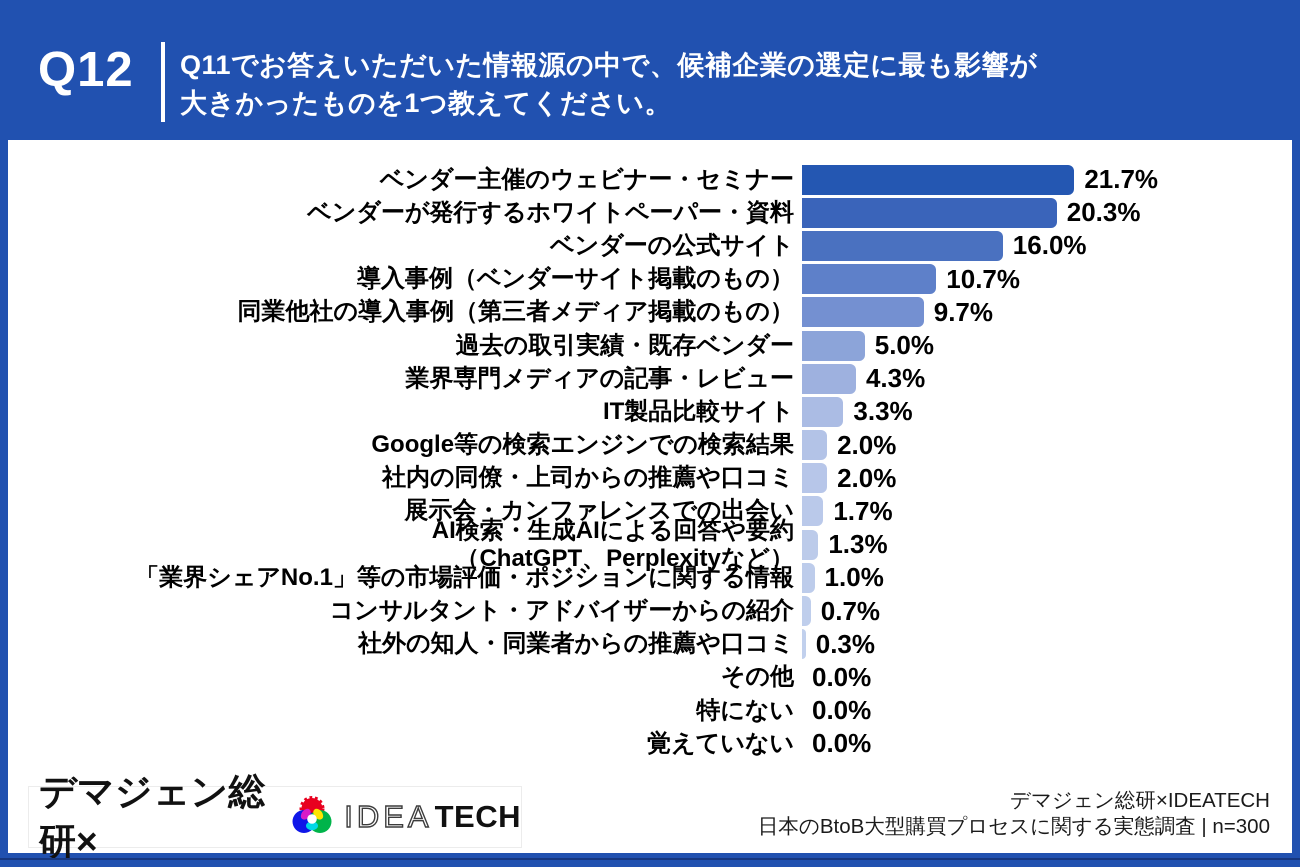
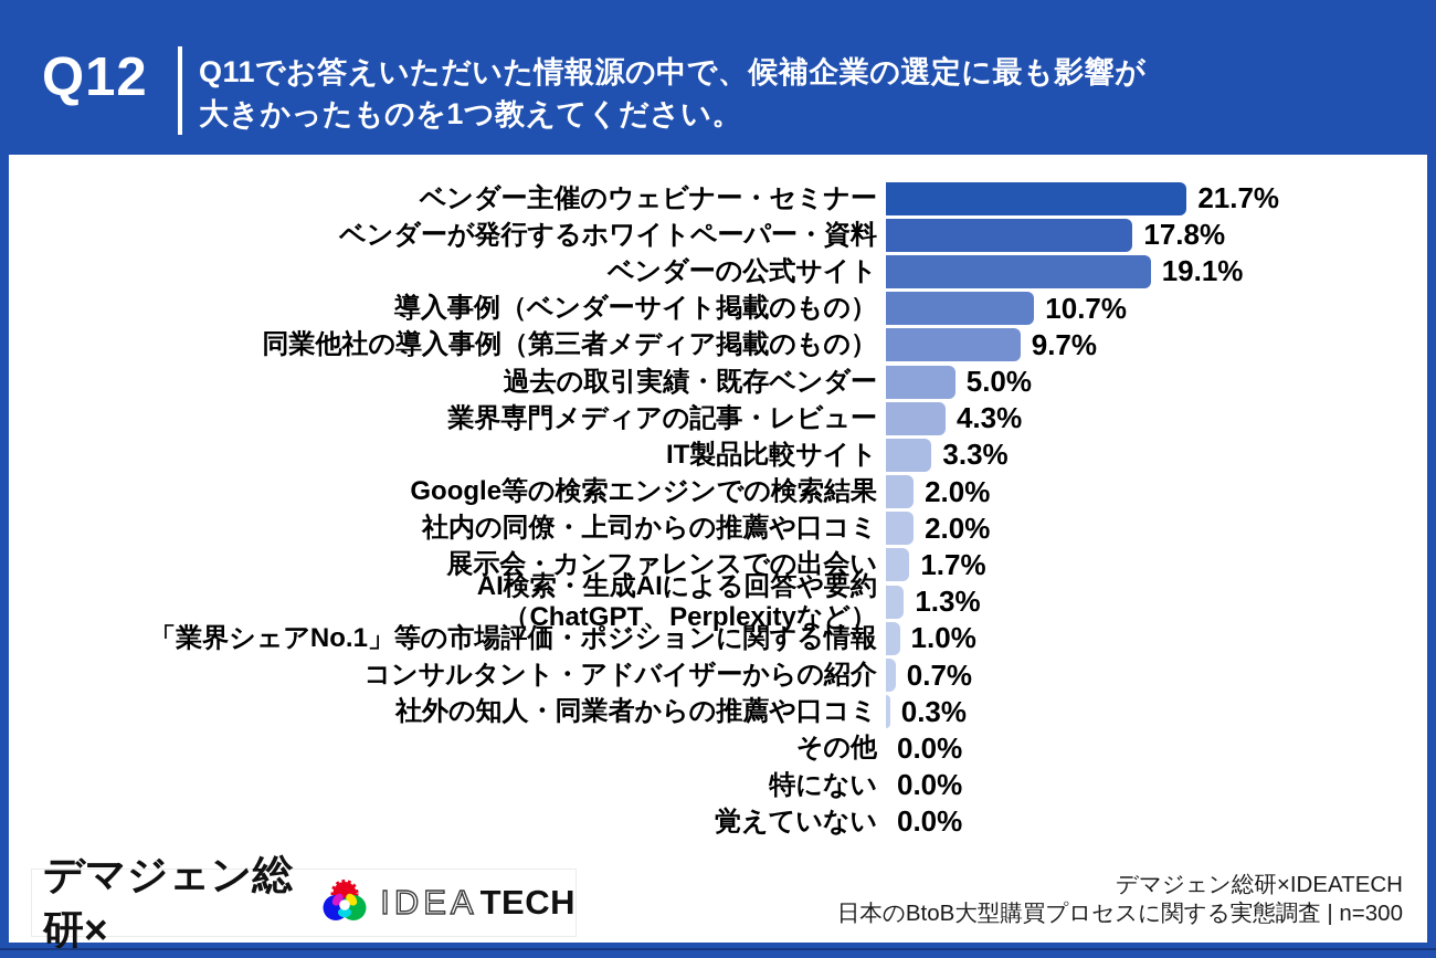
ベンダーが発行するホワイトペーパー・資料: 20.3% -> 17.8%
ベンダーの公式サイト: 16.0% -> 19.1%
